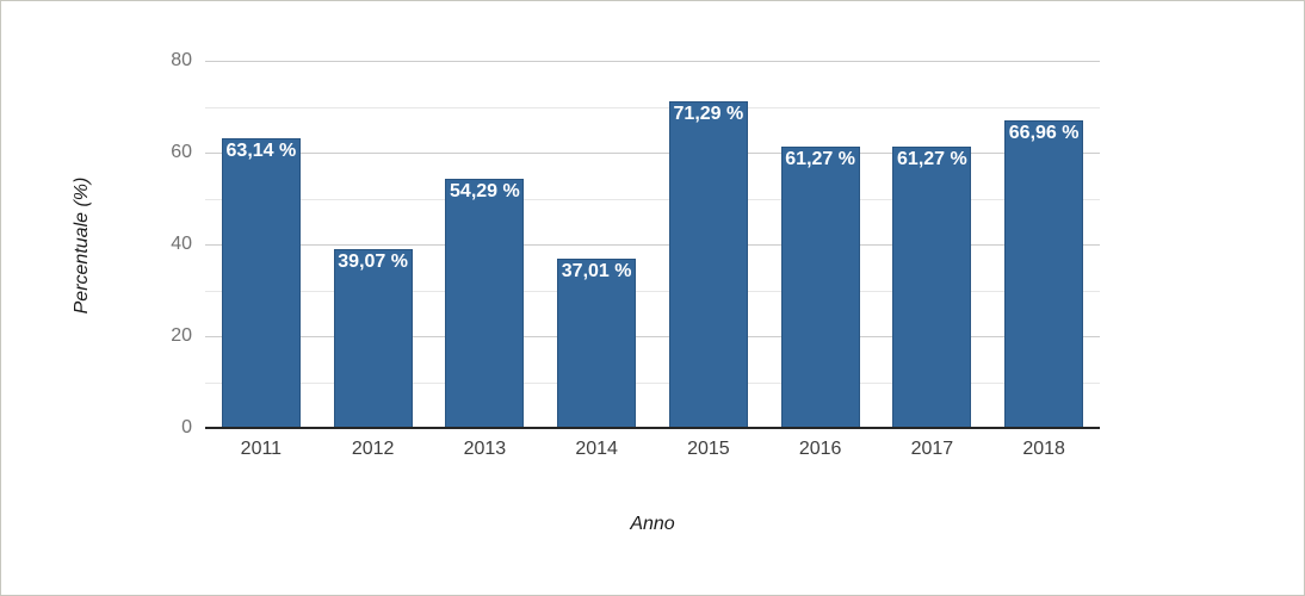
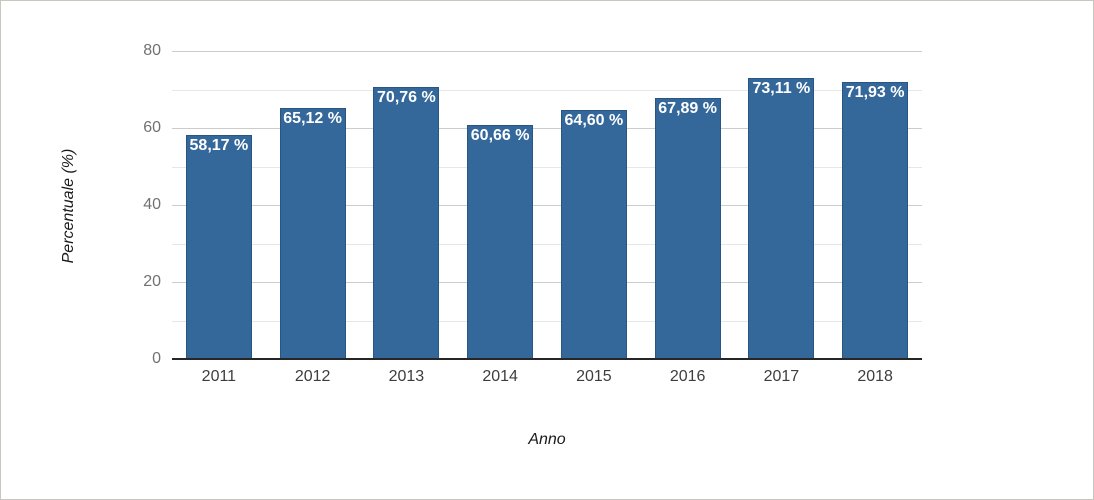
2011: 63,14 -> 58,17
2012: 39,07 -> 65,12
2013: 54,29 -> 70,76
2014: 37,01 -> 60,66
2015: 71,29 -> 64,60
2016: 61,27 -> 67,89
2017: 61,27 -> 73,11
2018: 66,96 -> 71,93
